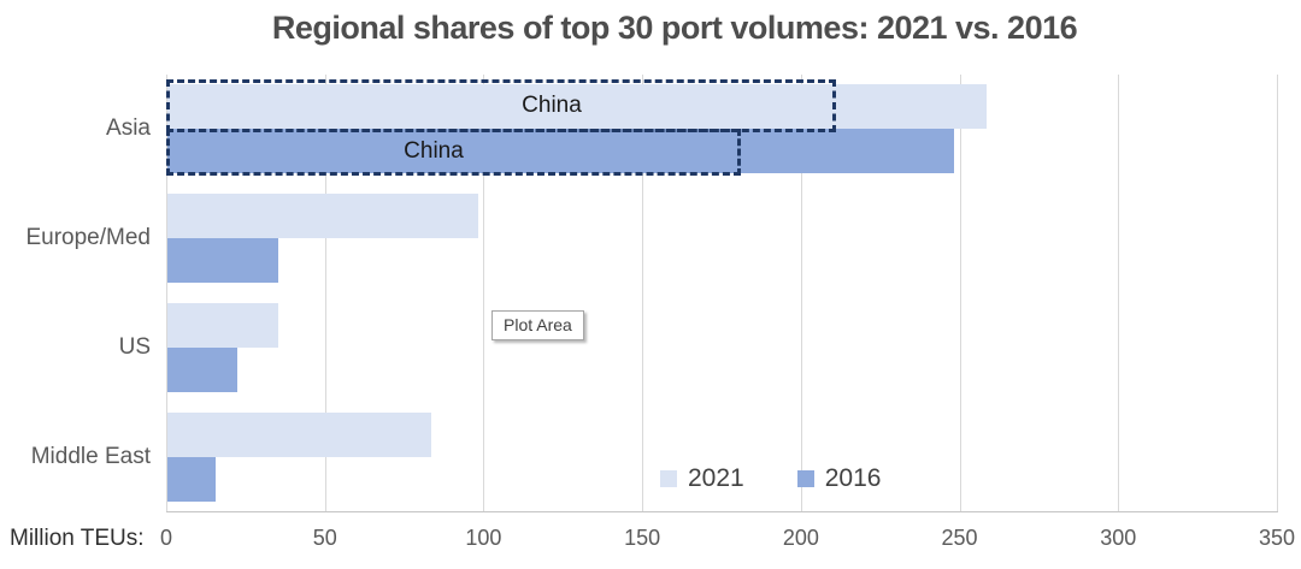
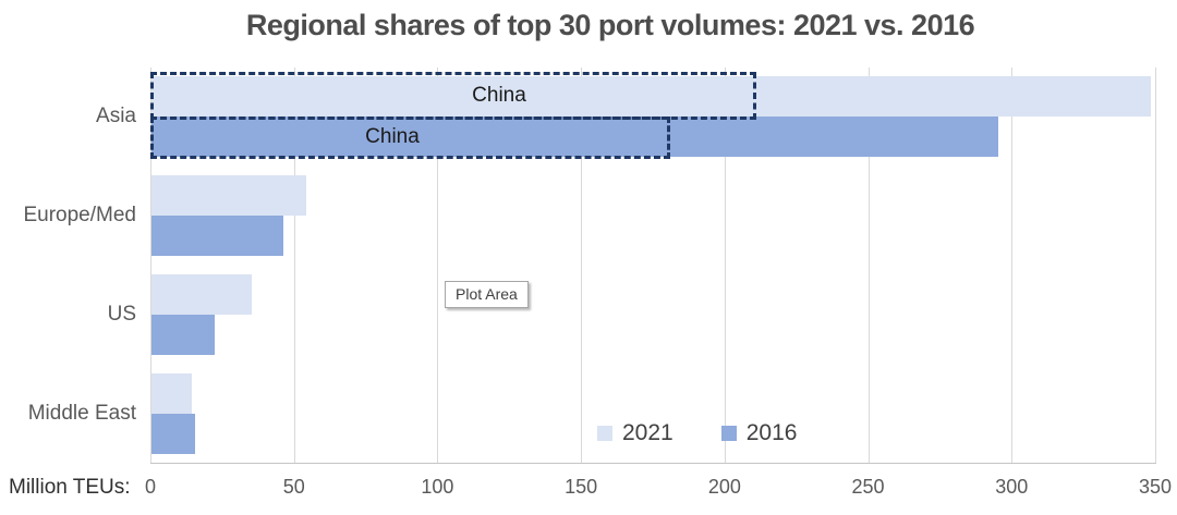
2021/Asia: 258 -> 348
2016/Asia: 248 -> 295
2021/Europe/Med: 98 -> 54
2016/Europe/Med: 35 -> 46
2021/Middle East: 83 -> 14
